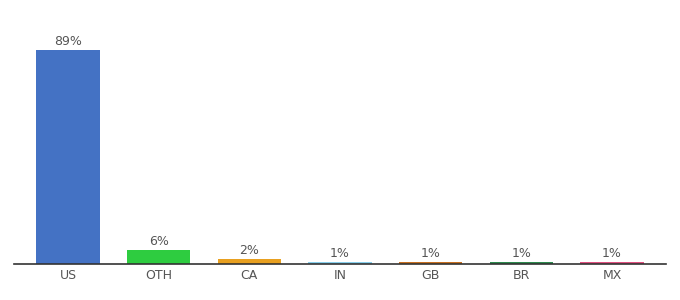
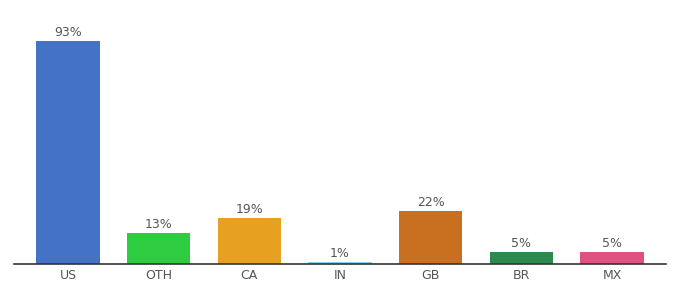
US: 89% -> 93%
OTH: 6% -> 13%
CA: 2% -> 19%
GB: 1% -> 22%
BR: 1% -> 5%
MX: 1% -> 5%
